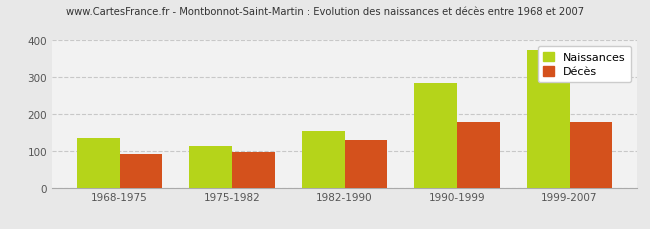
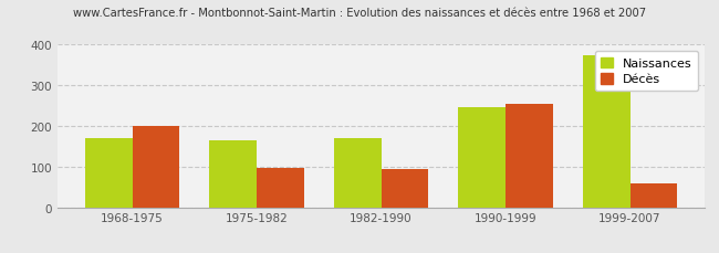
Naissances/1968-1975: 135 -> 170
Décès/1968-1975: 90 -> 200
Naissances/1975-1982: 113 -> 165
Naissances/1982-1990: 155 -> 170
Décès/1982-1990: 130 -> 95
Naissances/1990-1999: 285 -> 245
Décès/1990-1999: 178 -> 255
Décès/1999-2007: 178 -> 60
